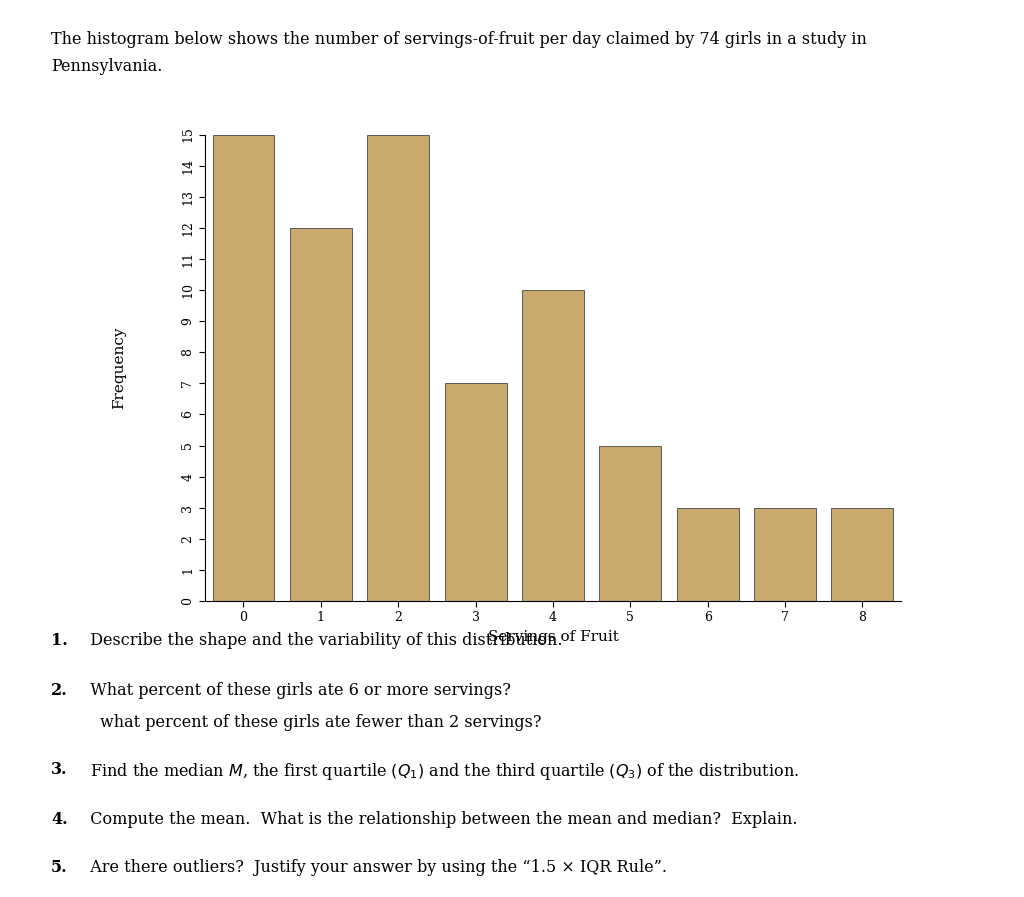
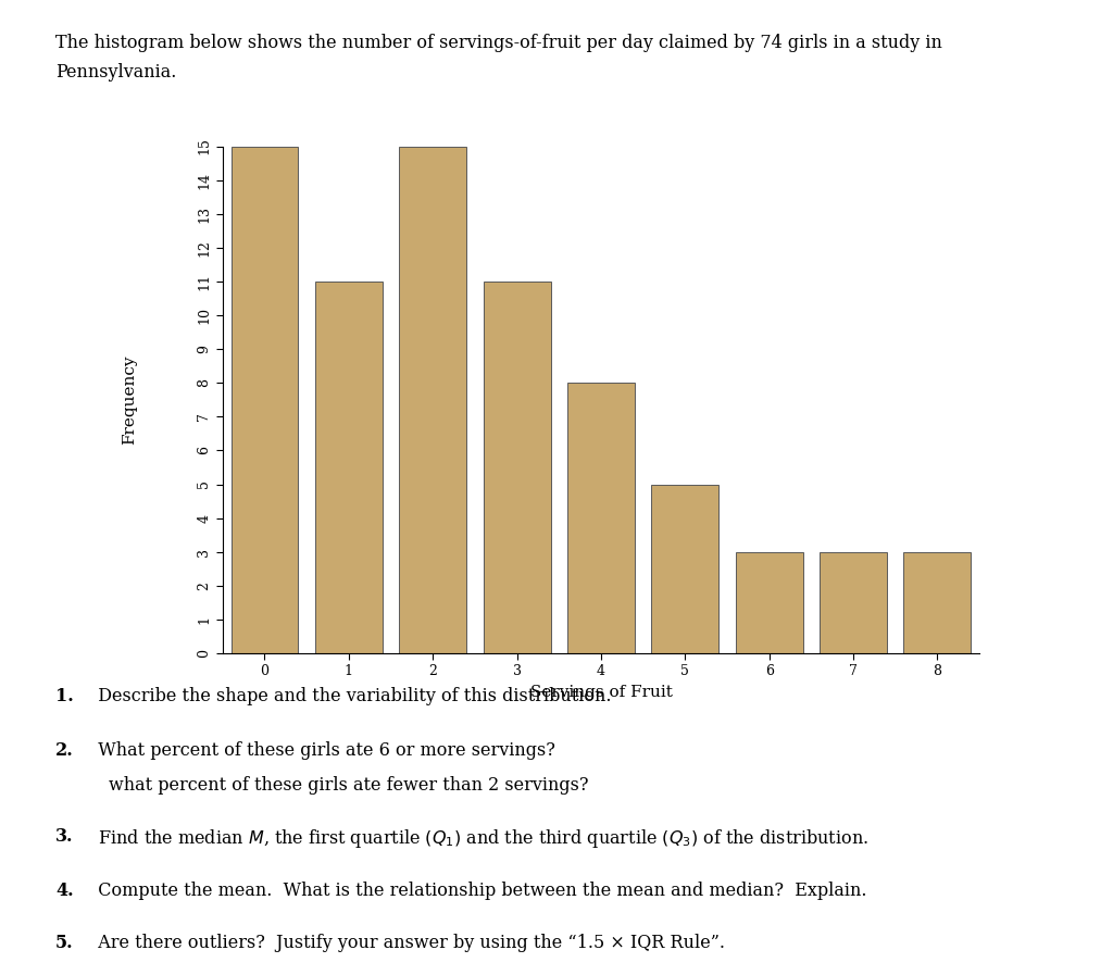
1: 12 -> 11
3: 7 -> 11
4: 10 -> 8
